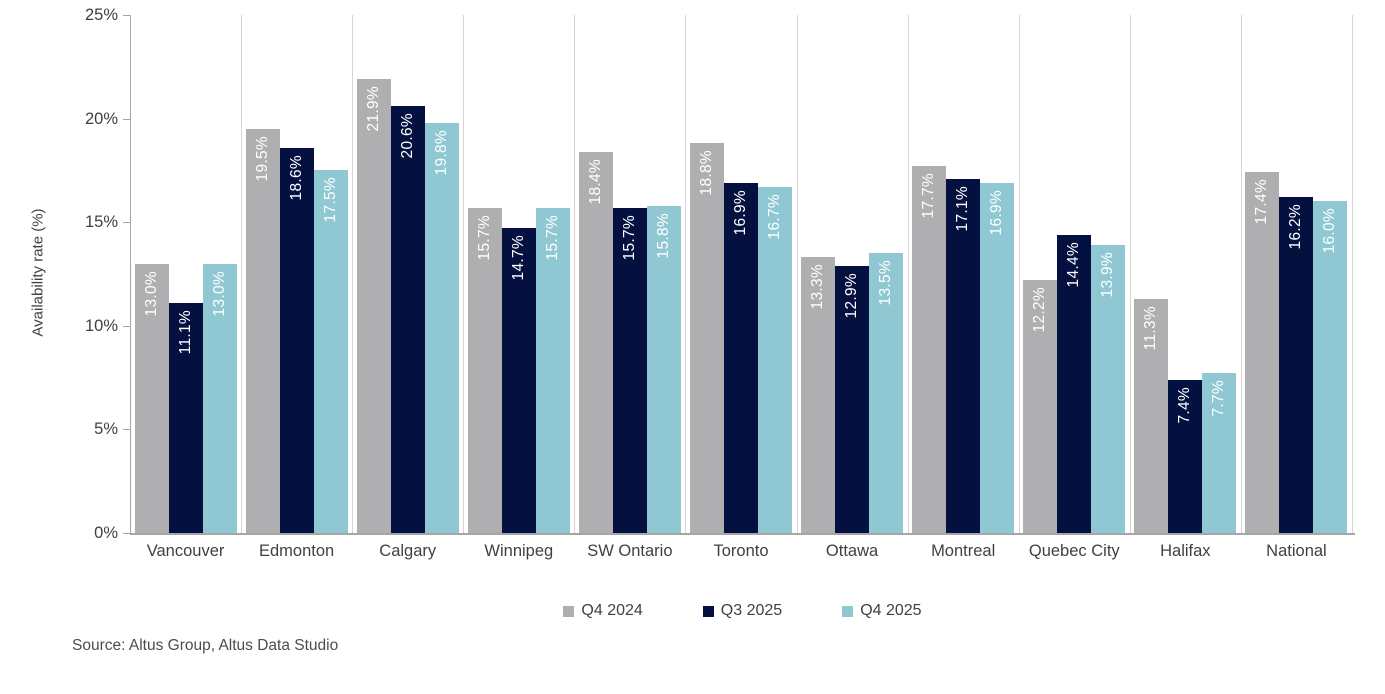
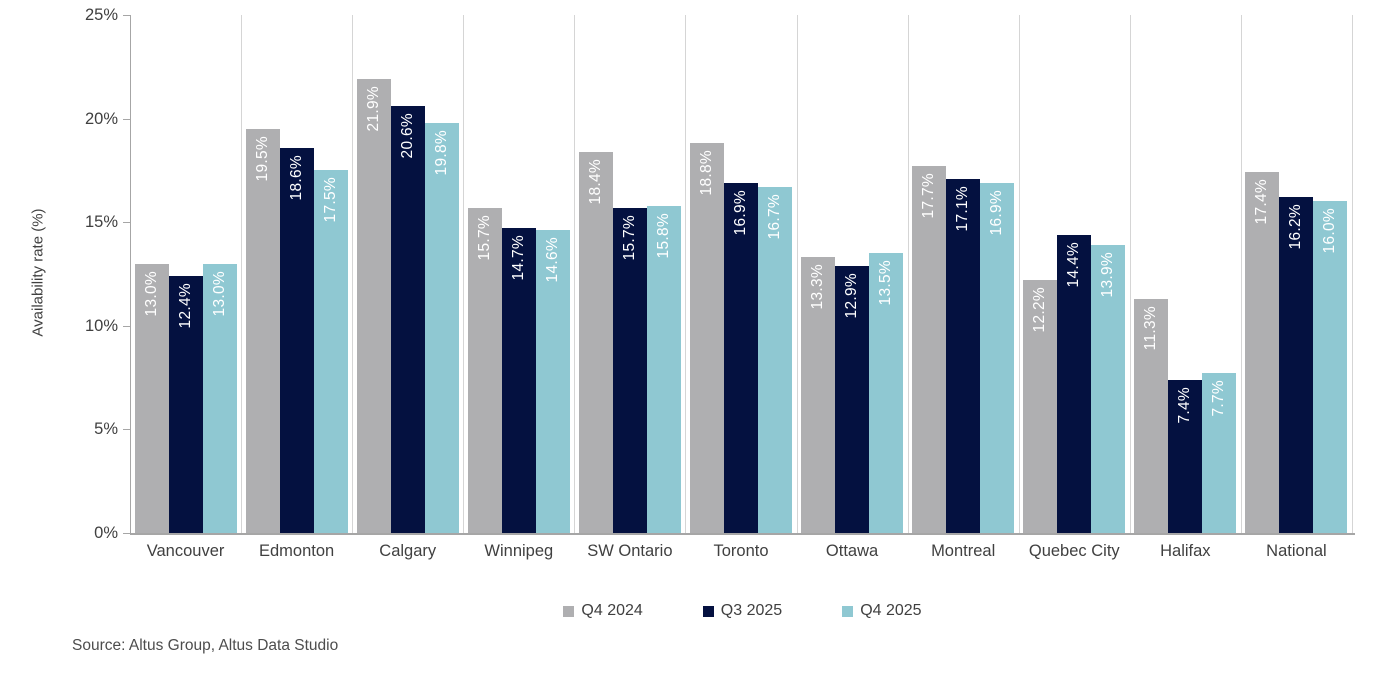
Q3 2025/Vancouver: 11.1% -> 12.4%
Q4 2025/Winnipeg: 15.7% -> 14.6%
